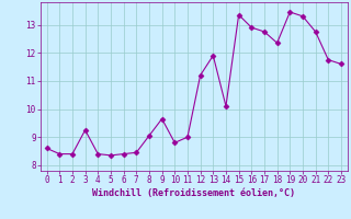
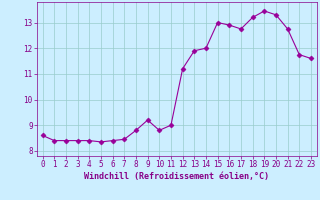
3: 9.25 -> 8.40
8: 9.05 -> 8.80
9: 9.65 -> 9.20
14: 10.10 -> 12.00
15: 13.35 -> 13.00
18: 12.35 -> 13.20
